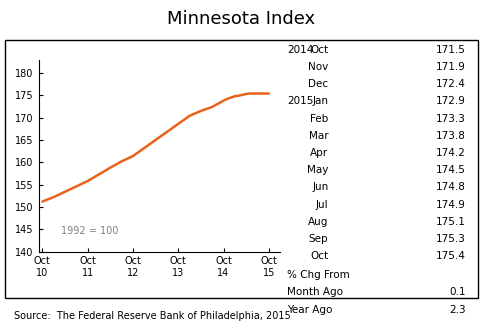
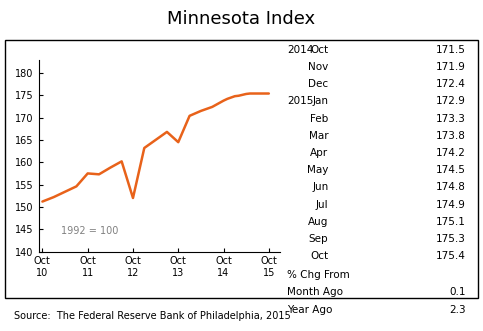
Oct 11: 155.8 -> 157.5
Oct 12: 161.4 -> 152.0
Oct 13: 168.6 -> 164.5
